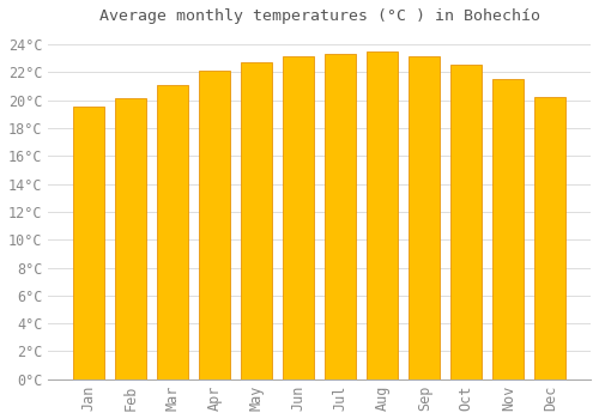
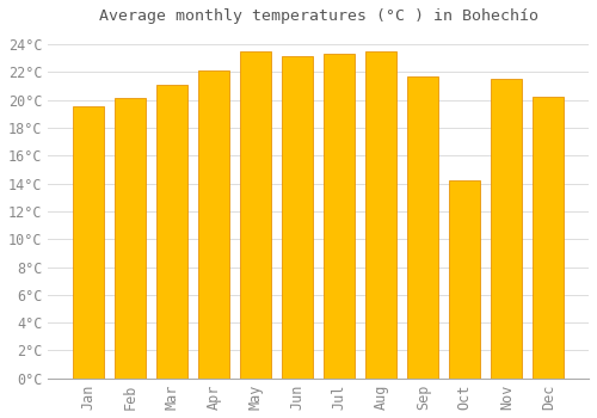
May: 22.7°C -> 23.5°C
Sep: 23.1°C -> 21.7°C
Oct: 22.5°C -> 14.2°C
